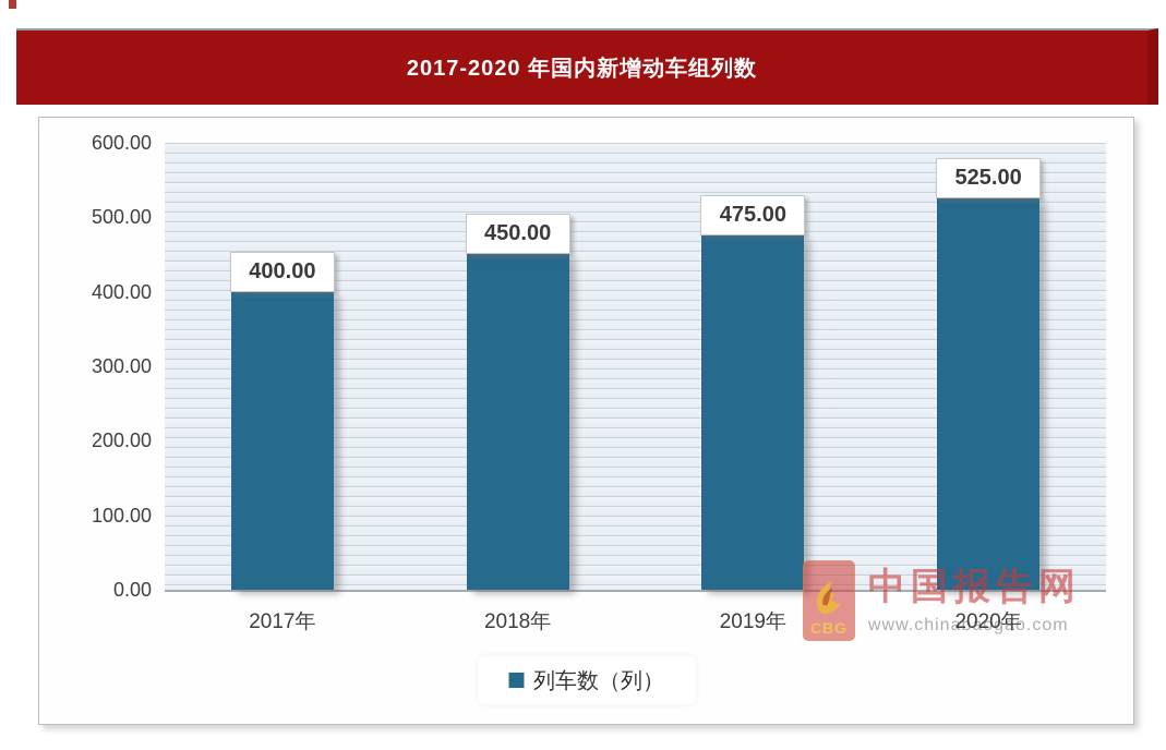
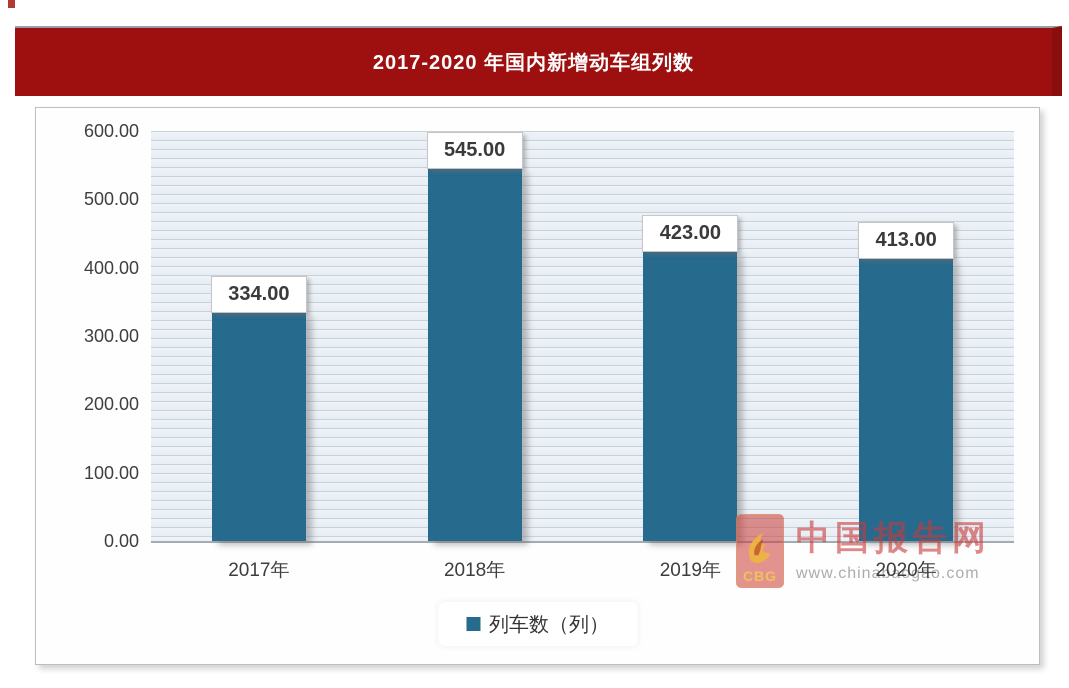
2017年: 400.00 -> 334.00
2018年: 450.00 -> 545.00
2019年: 475.00 -> 423.00
2020年: 525.00 -> 413.00
